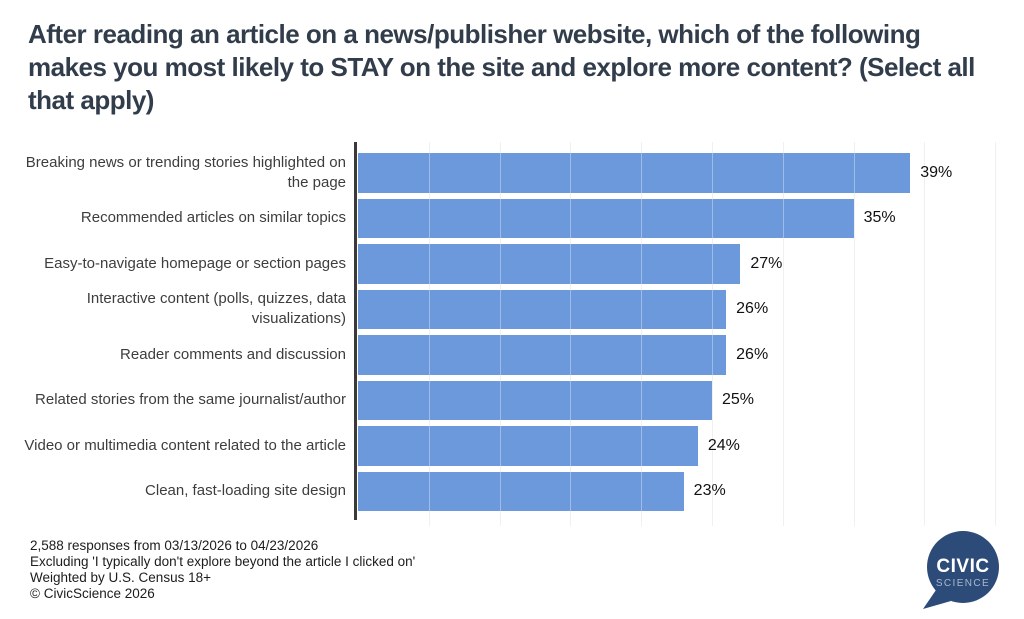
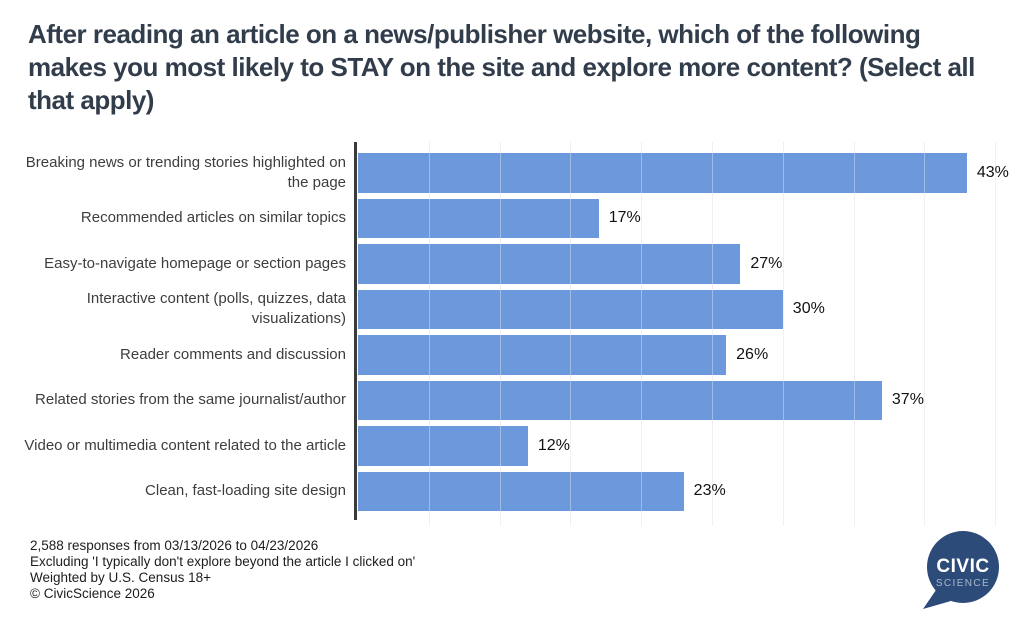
Breaking news or trending stories highlighted on the page: 39% -> 43%
Recommended articles on similar topics: 35% -> 17%
Interactive content (polls, quizzes, data visualizations): 26% -> 30%
Related stories from the same journalist/author: 25% -> 37%
Video or multimedia content related to the article: 24% -> 12%
